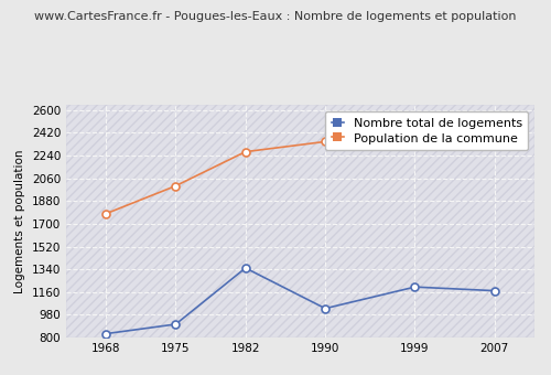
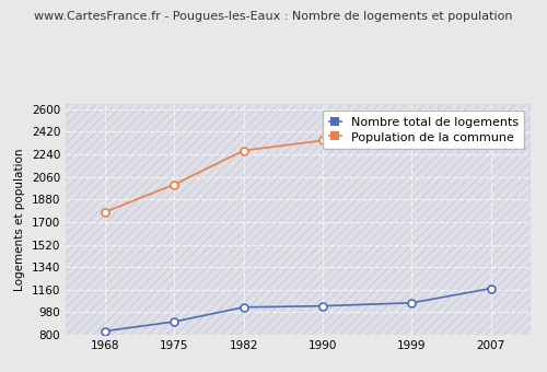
Nombre total de logements/1982: 1350 -> 1020
Nombre total de logements/1999: 1200 -> 1060
